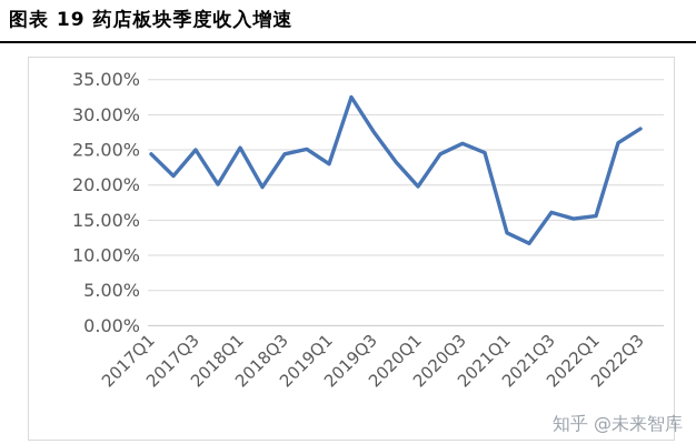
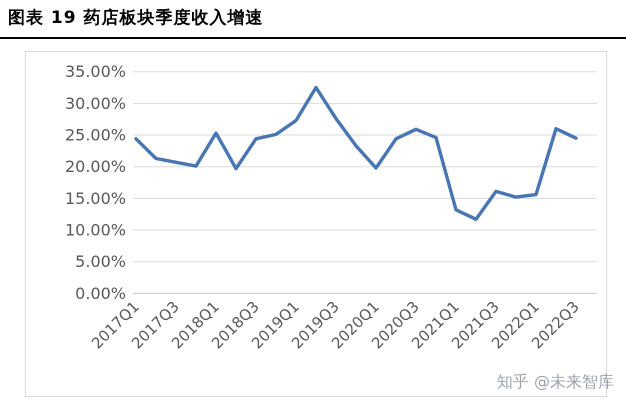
2017Q3: 25% -> 21%
2019Q1: 23% -> 27%
2022Q3: 28% -> 24%
